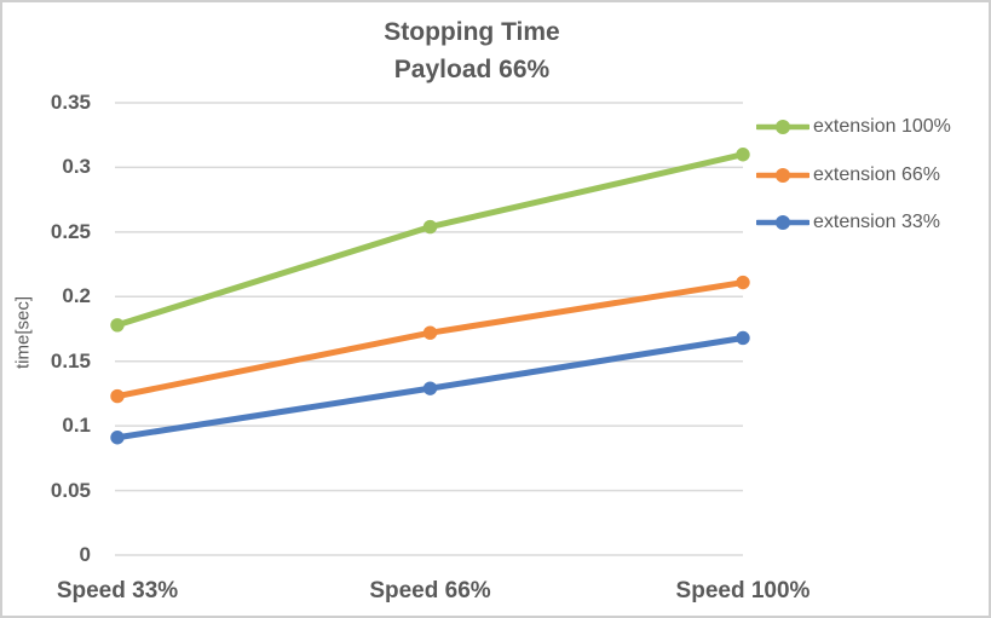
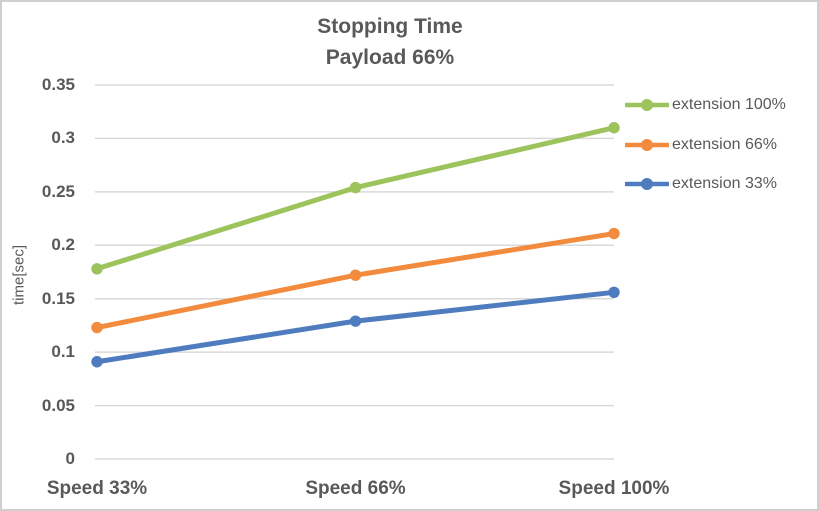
extension 33%/Speed 100%: 0.168 -> 0.156
